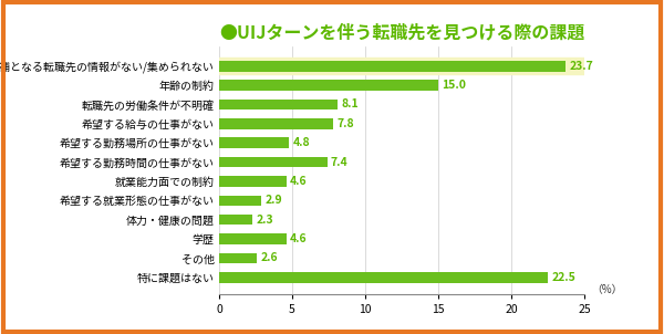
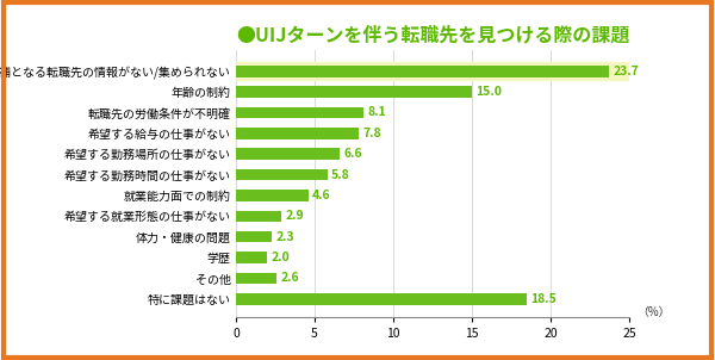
希望する勤務場所の仕事がない: 4.8 -> 6.6
希望する勤務時間の仕事がない: 7.4 -> 5.8
学歴: 4.6 -> 2.0
特に課題はない: 22.5 -> 18.5
